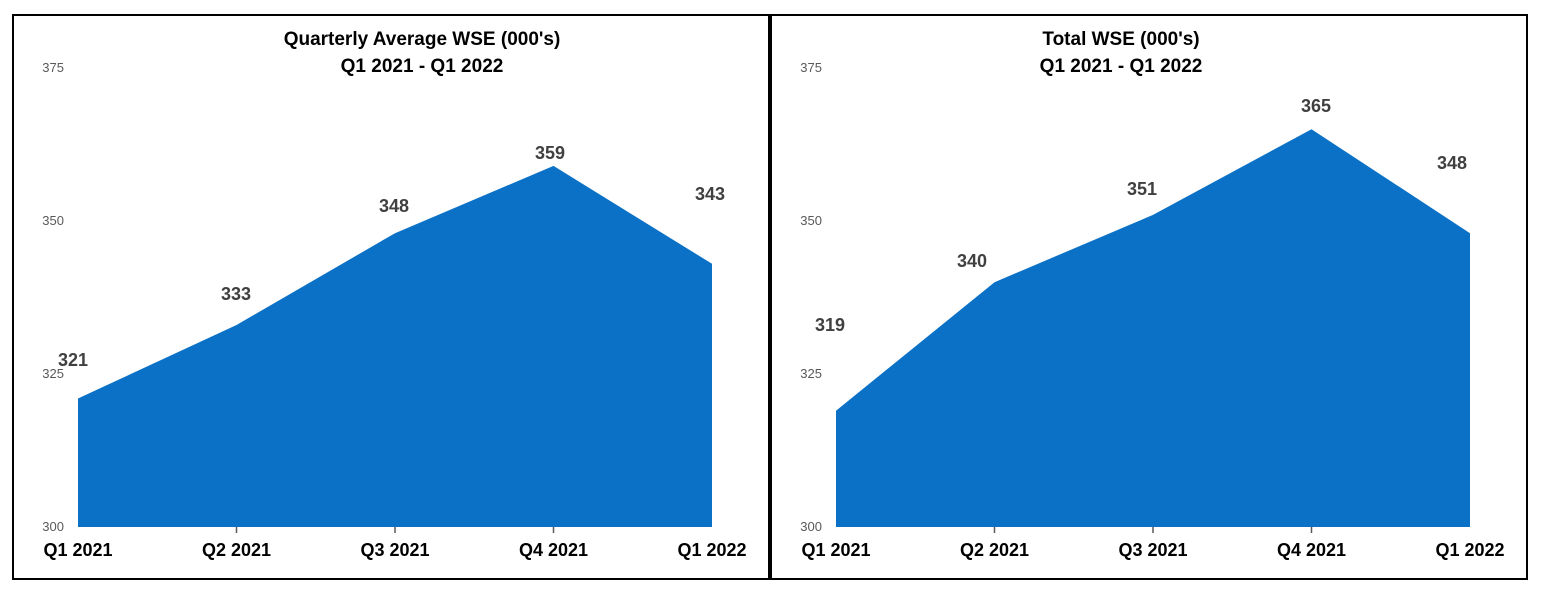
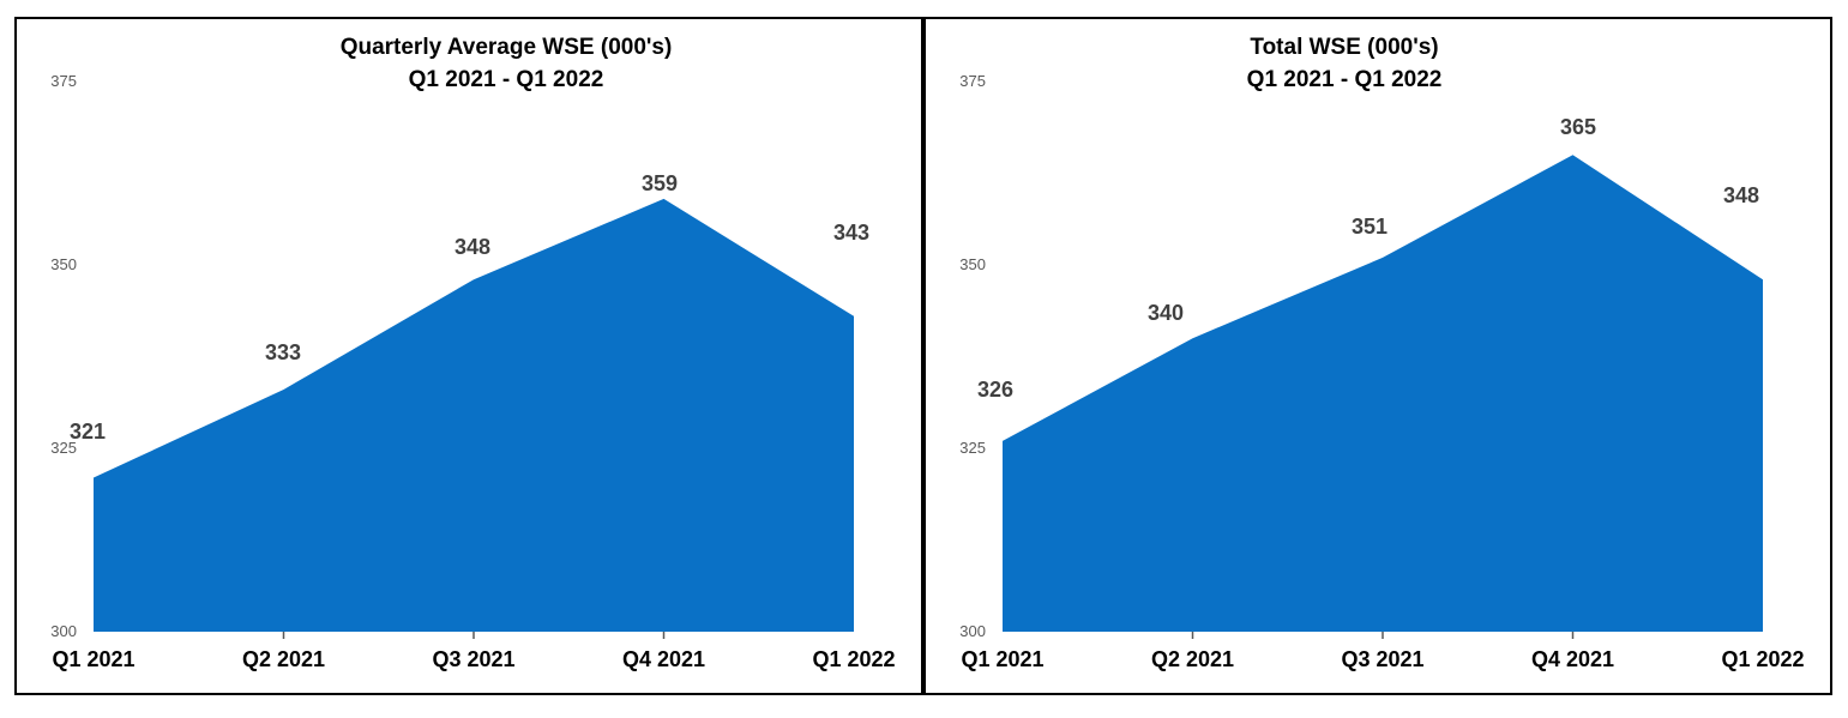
Total WSE (000's)/Q1 2021: 319 -> 326
